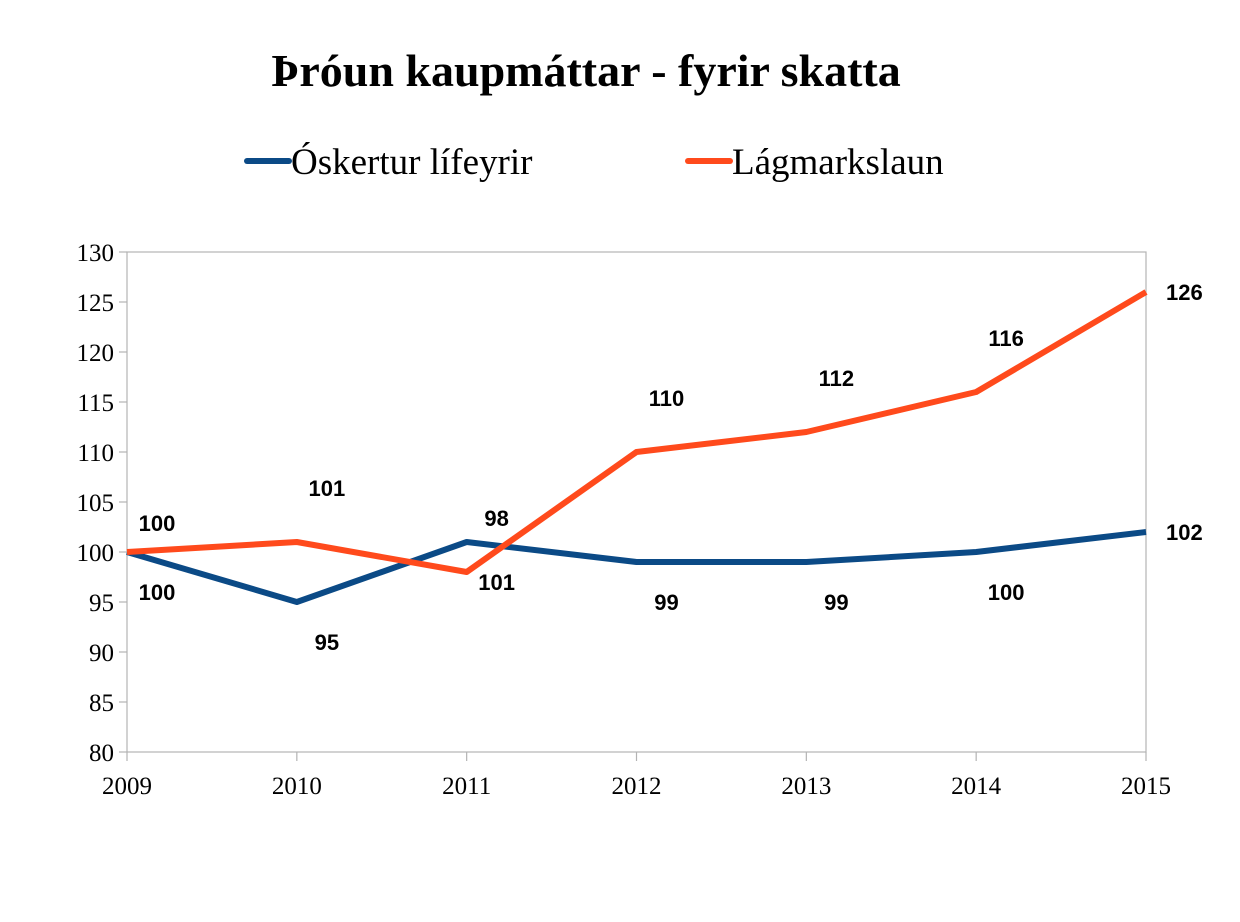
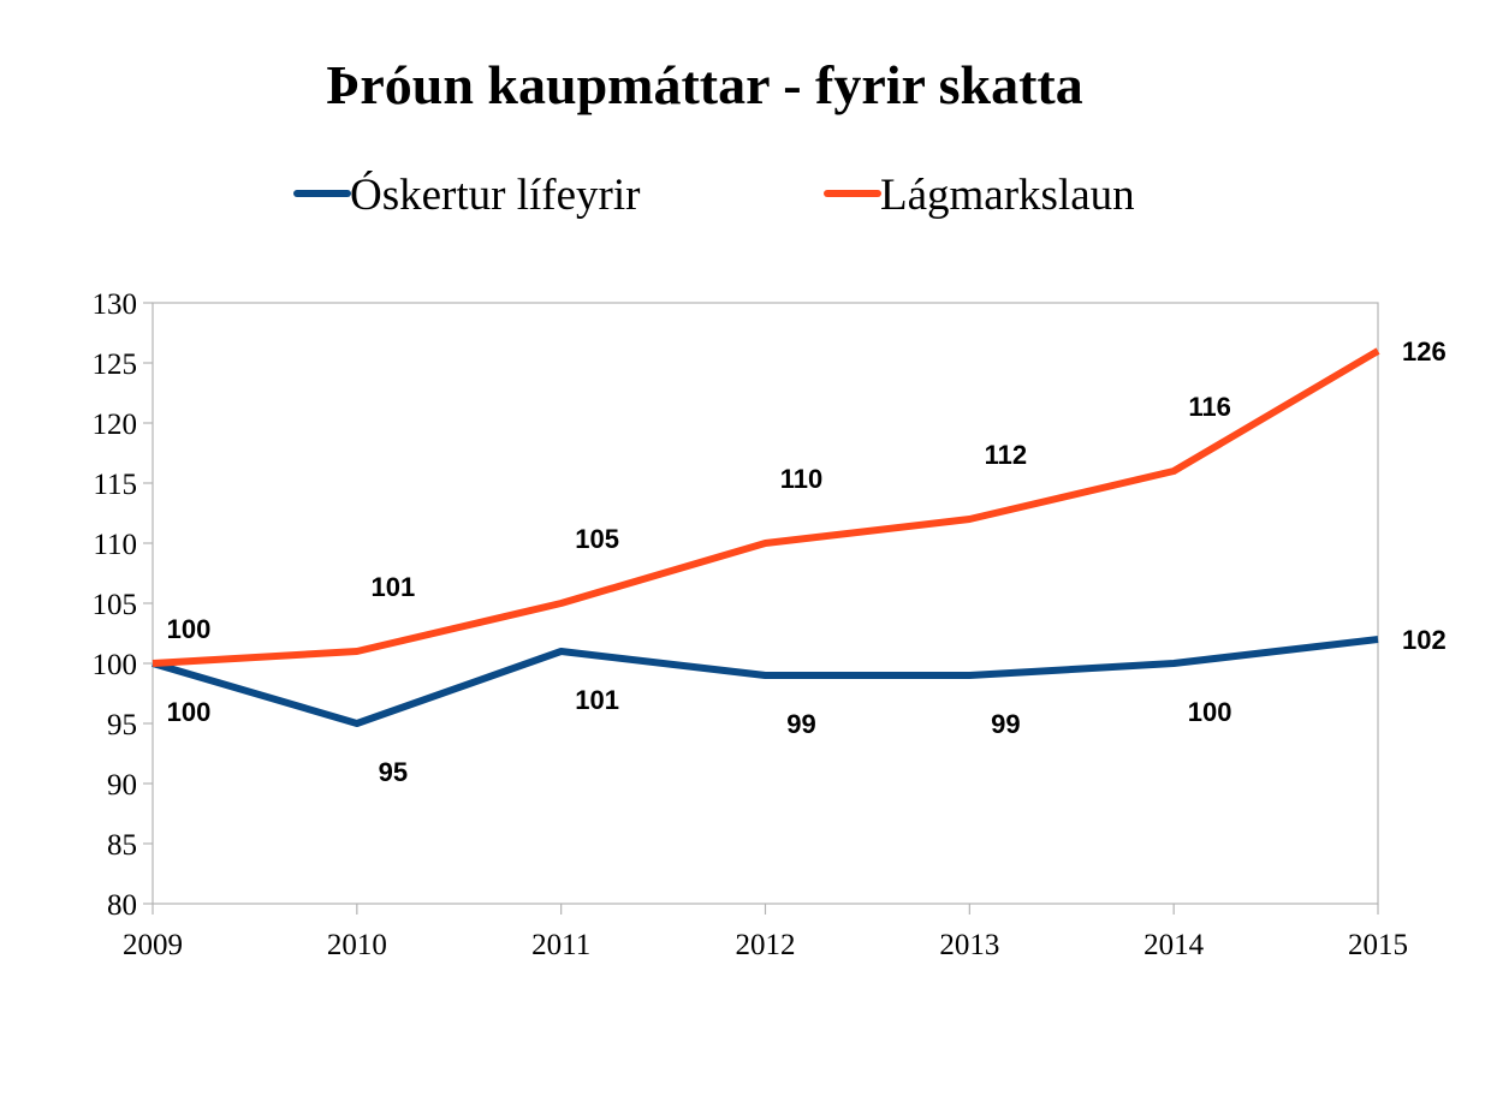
Lágmarkslaun/2011: 98 -> 105
